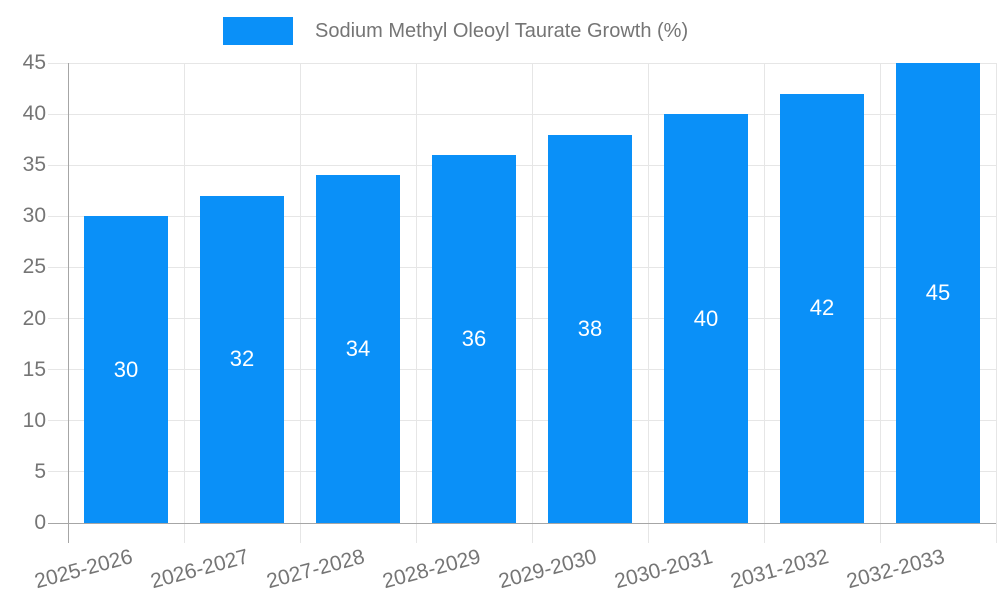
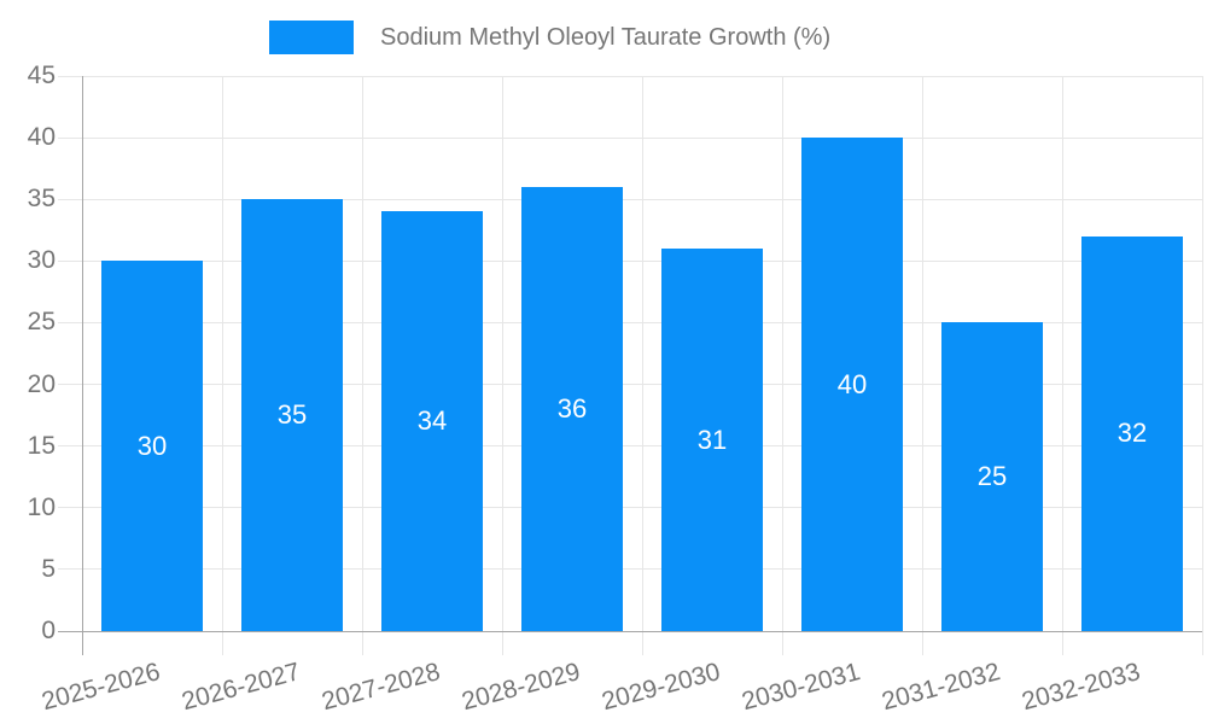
2026-2027: 32 -> 35
2029-2030: 38 -> 31
2031-2032: 42 -> 25
2032-2033: 45 -> 32
